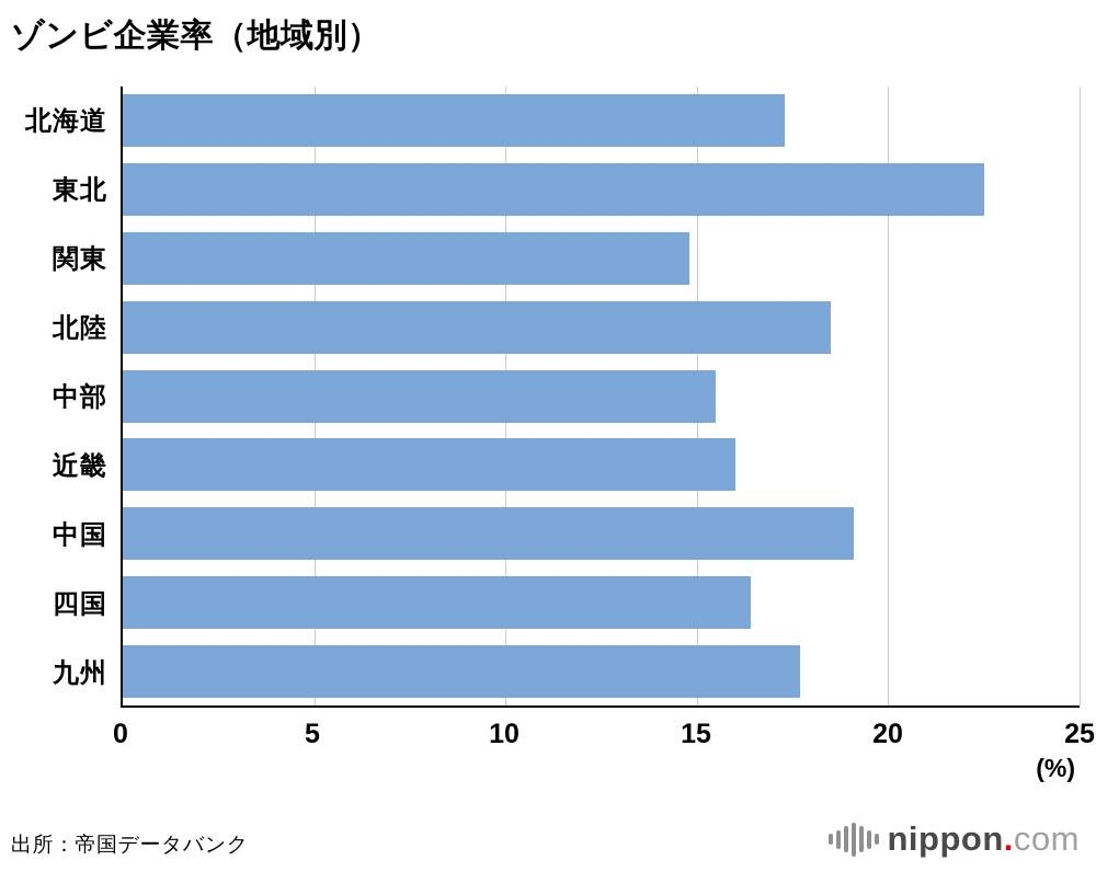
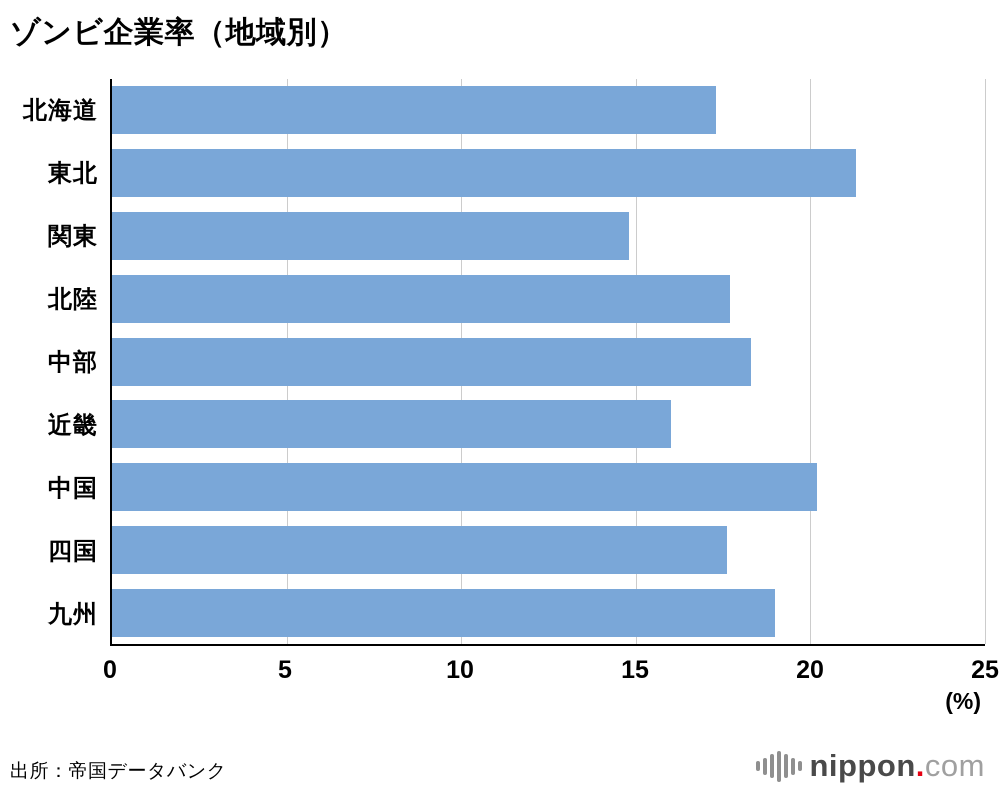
東北: 22.5 -> 21.3
北陸: 18.5 -> 17.7
中部: 15.5 -> 18.3
中国: 19.1 -> 20.2
四国: 16.4 -> 17.6
九州: 17.7 -> 19.0
